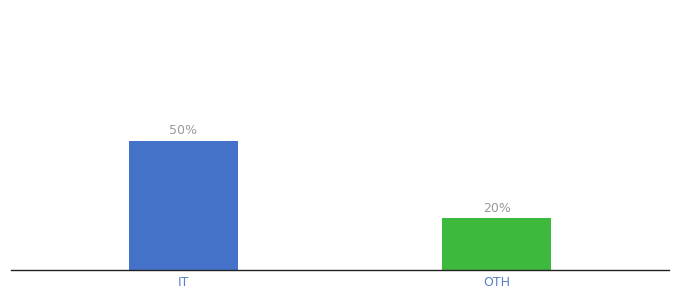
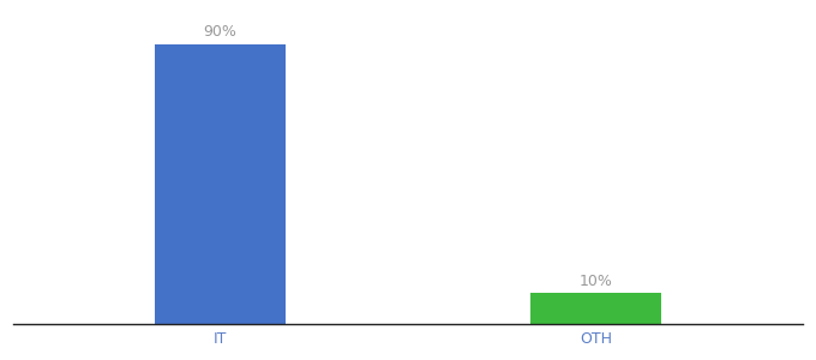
IT: 50% -> 90%
OTH: 20% -> 10%
